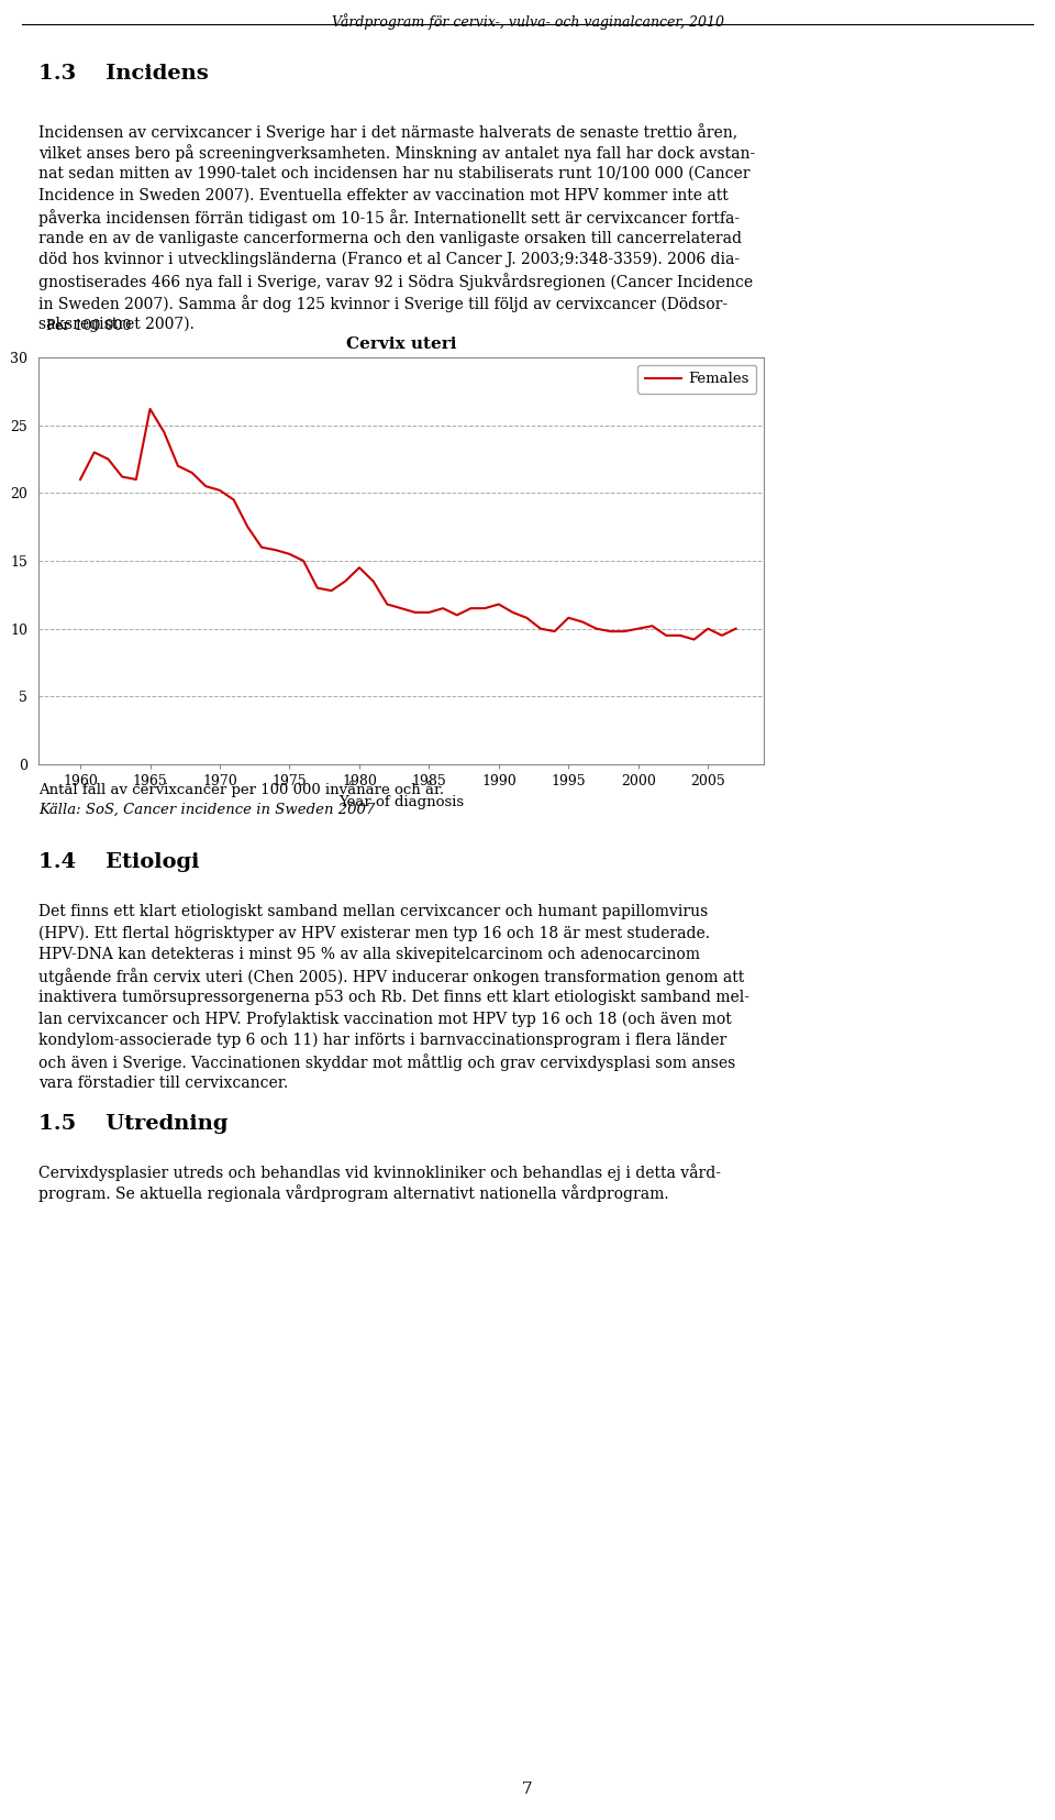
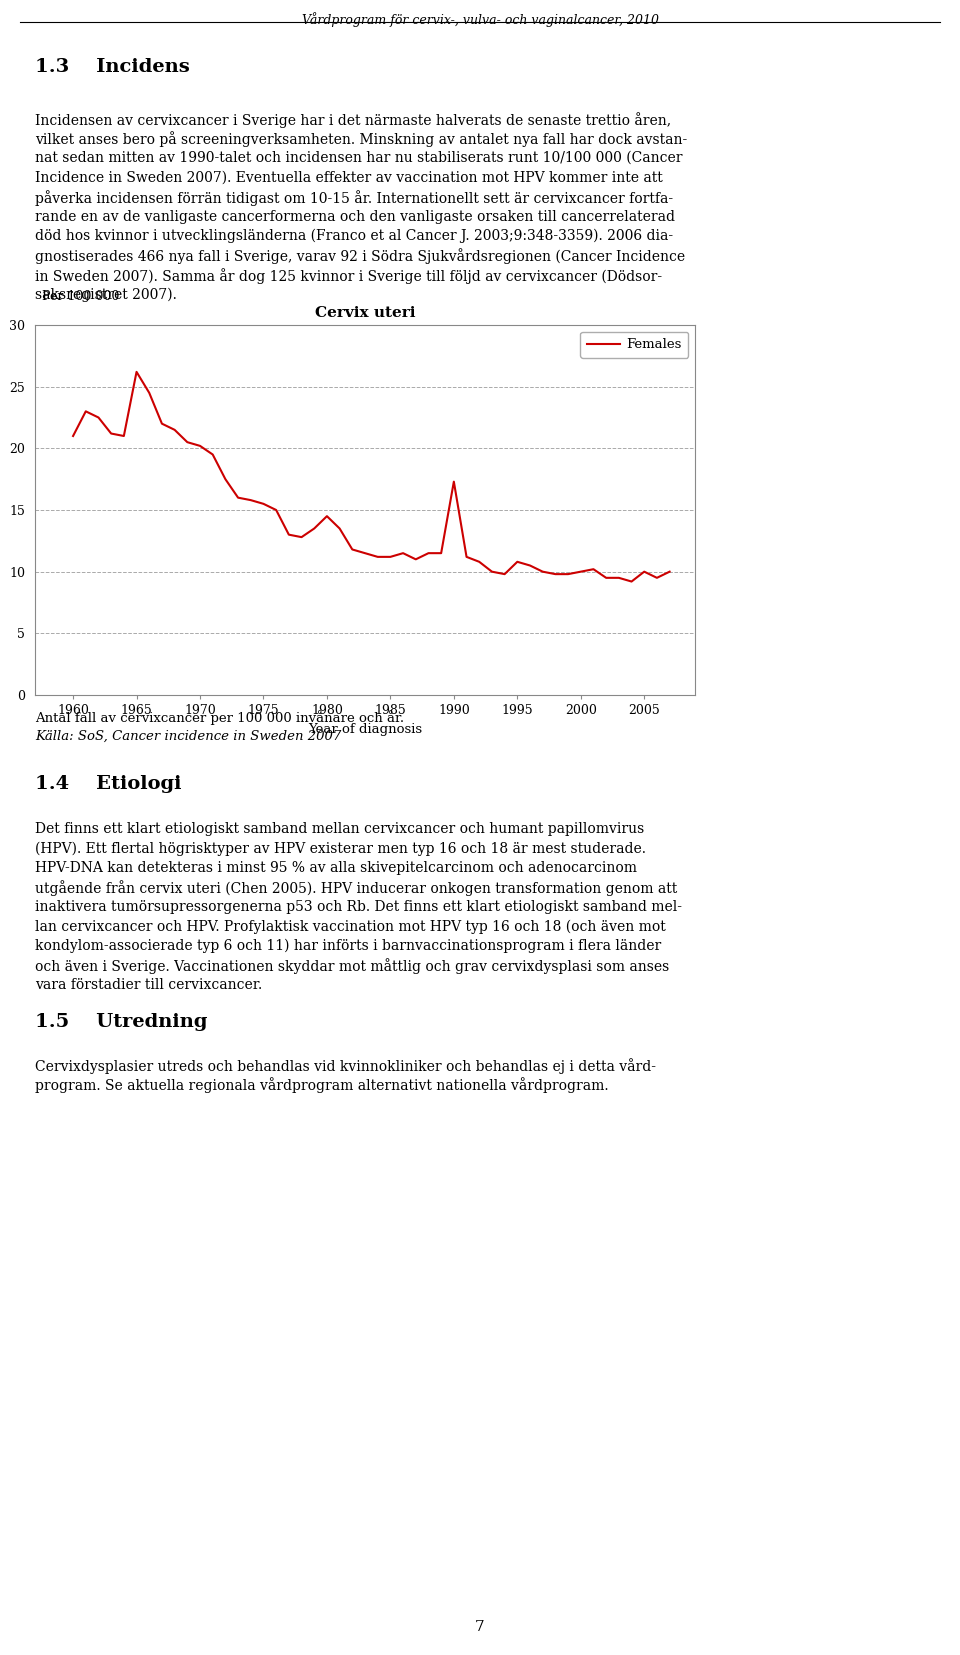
1990: 11.8 -> 17.3
